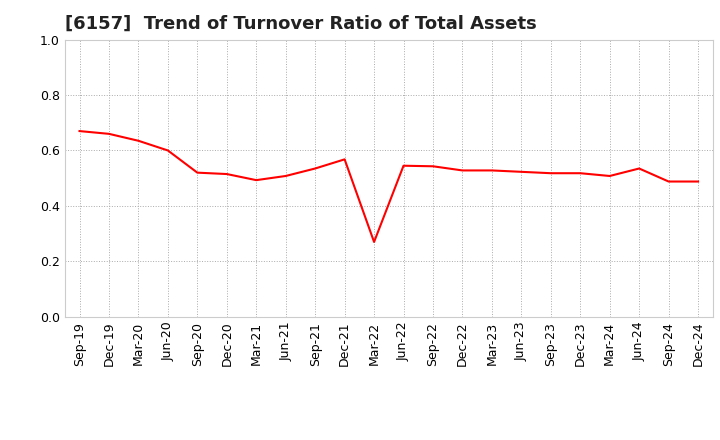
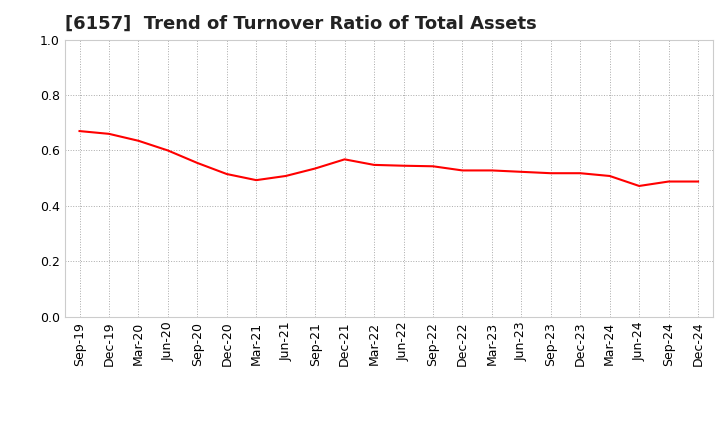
Sep-20: 0.520 -> 0.555
Mar-22: 0.270 -> 0.548
Jun-24: 0.535 -> 0.472
